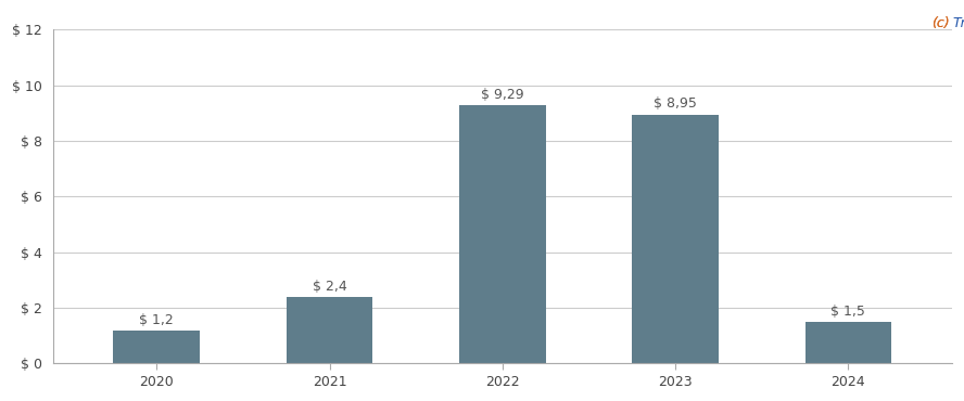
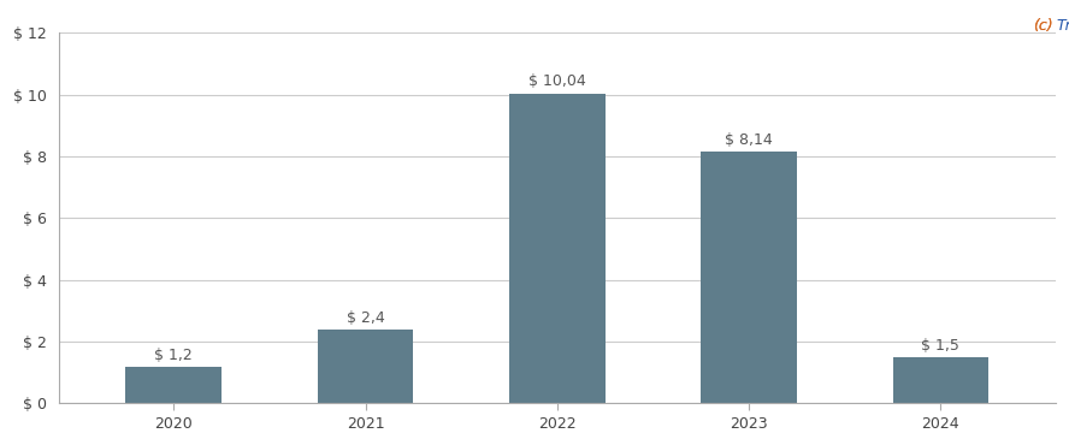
2022: 9,29 -> 10,04
2023: 8,95 -> 8,14
